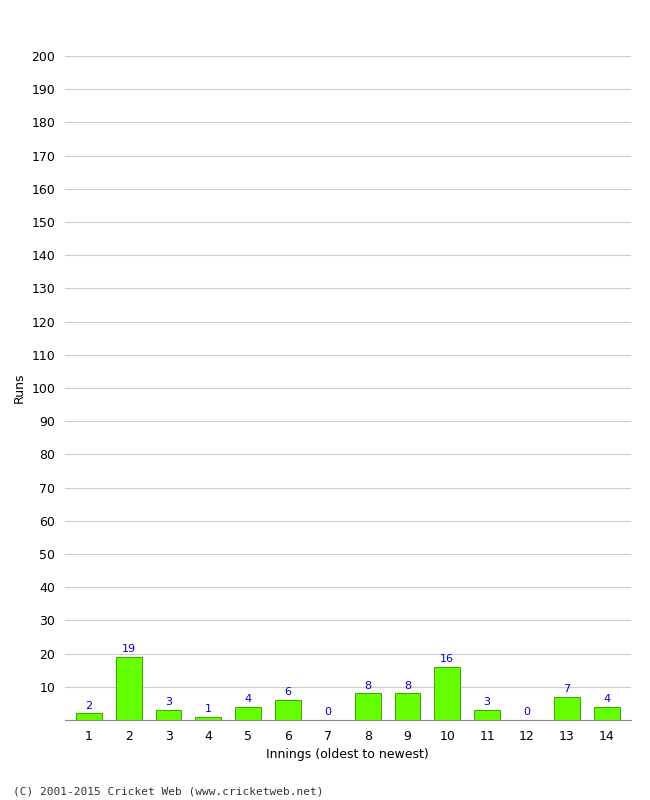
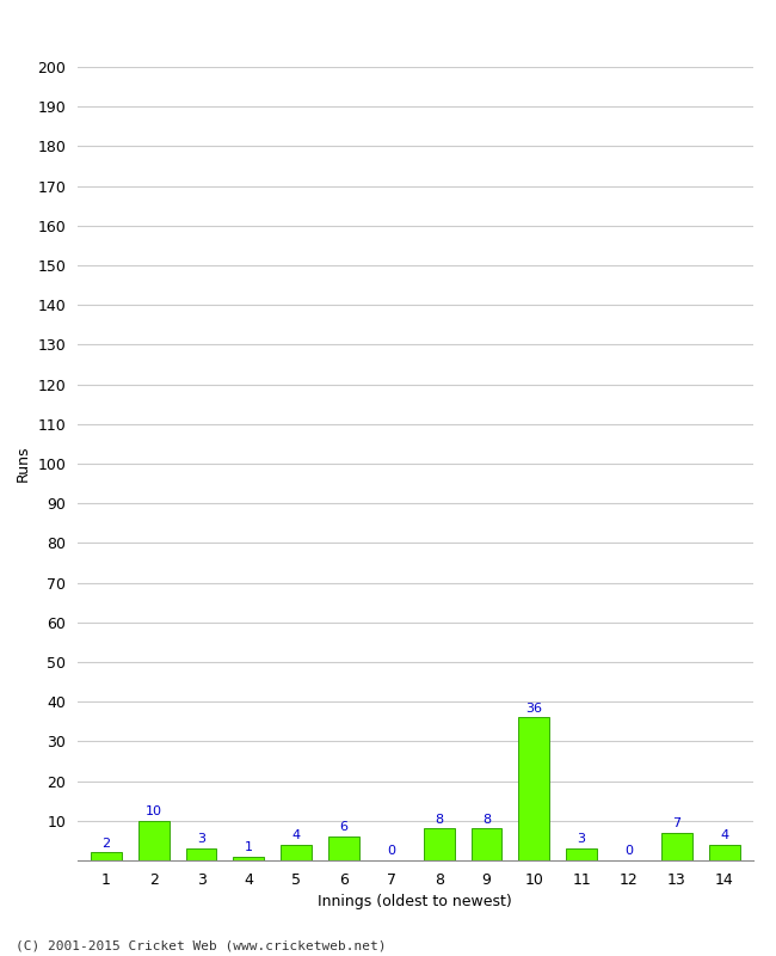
2: 19 -> 10
10: 16 -> 36
